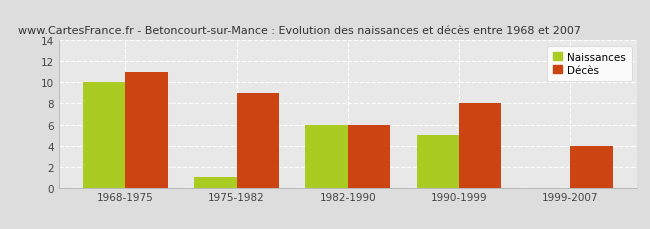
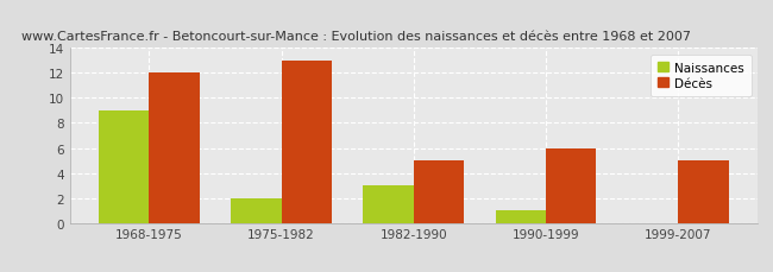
Naissances/1968-1975: 10 -> 9
Décès/1968-1975: 11 -> 12
Naissances/1975-1982: 1 -> 2
Décès/1975-1982: 9 -> 13
Naissances/1982-1990: 6 -> 3
Décès/1982-1990: 6 -> 5
Naissances/1990-1999: 5 -> 1
Décès/1990-1999: 8 -> 6
Décès/1999-2007: 4 -> 5
